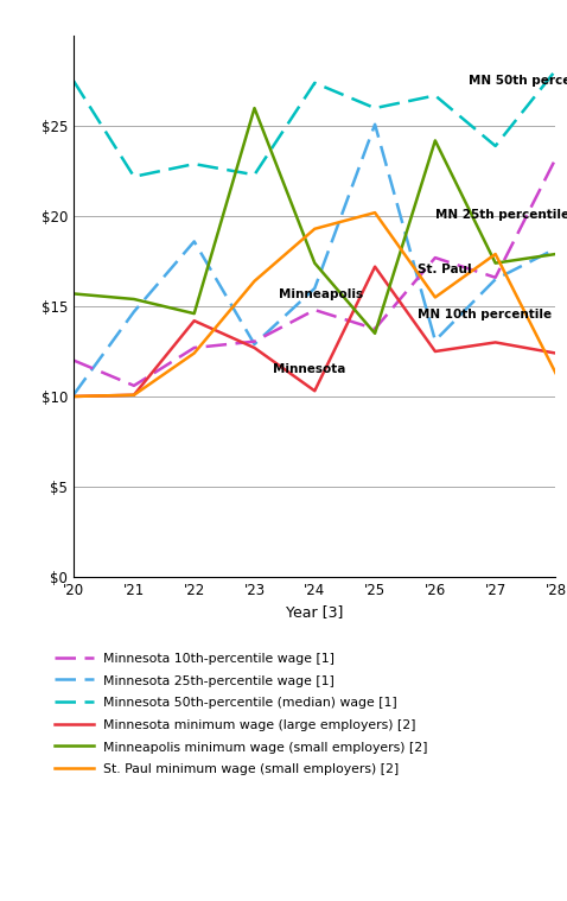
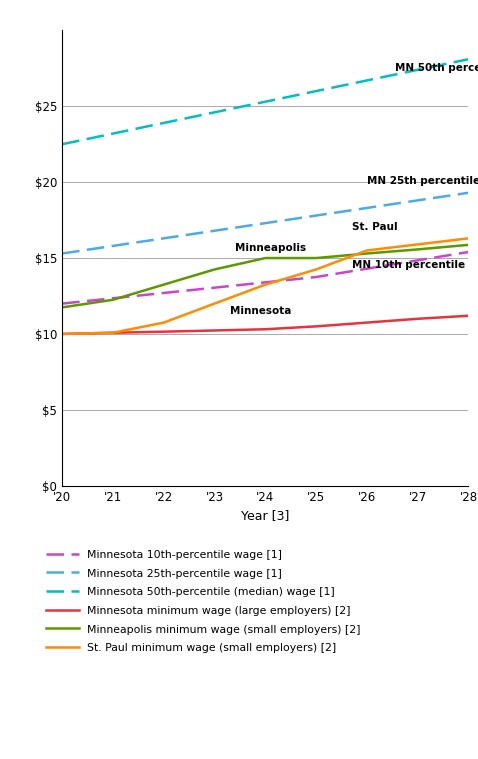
Minnesota 50th-percentile (median) wage [1]/'20: $27.5 -> $22.5
Minnesota 25th-percentile wage [1]/'20: $10.1 -> $15.3
Minneapolis minimum wage (small employers) [2]/'20: $15.7 -> $11.8
Minnesota 50th-percentile (median) wage [1]/'21: $22.2 -> $23.2
Minnesota 25th-percentile wage [1]/'21: $14.7 -> $15.8
Minnesota 10th-percentile wage [1]/'21: $10.6 -> $12.3
Minneapolis minimum wage (small employers) [2]/'21: $15.4 -> $12.2
Minnesota 50th-percentile (median) wage [1]/'22: $22.9 -> $23.9
Minnesota 25th-percentile wage [1]/'22: $18.6 -> $16.3
Minnesota minimum wage (large employers) [2]/'22: $14.2 -> $10.2
Minneapolis minimum wage (small employers) [2]/'22: $14.6 -> $13.2
St. Paul minimum wage (small employers) [2]/'22: $12.4 -> $10.8
Minnesota 50th-percentile (median) wage [1]/'23: $22.3 -> $24.6
Minnesota 25th-percentile wage [1]/'23: $12.9 -> $16.8
Minnesota minimum wage (large employers) [2]/'23: $12.7 -> $10.2
Minneapolis minimum wage (small employers) [2]/'23: $26.0 -> $14.2
St. Paul minimum wage (small employers) [2]/'23: $16.4 -> $12.0
Minnesota 50th-percentile (median) wage [1]/'24: $27.4 -> $25.3
Minnesota 25th-percentile wage [1]/'24: $16.0 -> $17.3
Minnesota 10th-percentile wage [1]/'24: $14.8 -> $13.4
Minneapolis minimum wage (small employers) [2]/'24: $17.4 -> $15.0
St. Paul minimum wage (small employers) [2]/'24: $19.3 -> $13.2
Minnesota 25th-percentile wage [1]/'25: $25.1 -> $17.8
Minnesota minimum wage (large employers) [2]/'25: $17.2 -> $10.5
Minneapolis minimum wage (small employers) [2]/'25: $13.5 -> $15.0
St. Paul minimum wage (small employers) [2]/'25: $20.2 -> $14.2
Minnesota 25th-percentile wage [1]/'26: $13.1 -> $18.3
Minnesota 10th-percentile wage [1]/'26: $17.7 -> $14.3
Minnesota minimum wage (large employers) [2]/'26: $12.5 -> $10.8
Minneapolis minimum wage (small employers) [2]/'26: $24.2 -> $15.3
Minnesota 50th-percentile (median) wage [1]/'27: $23.9 -> $27.4
Minnesota 25th-percentile wage [1]/'27: $16.5 -> $18.8
Minnesota 10th-percentile wage [1]/'27: $16.6 -> $14.8
Minnesota minimum wage (large employers) [2]/'27: $13.0 -> $11.0
Minneapolis minimum wage (small employers) [2]/'27: $17.4 -> $15.6
St. Paul minimum wage (small employers) [2]/'27: $17.9 -> $15.9
Minnesota 25th-percentile wage [1]/'28: $18.2 -> $19.3
Minnesota 10th-percentile wage [1]/'28: $23.2 -> $15.4
Minnesota minimum wage (large employers) [2]/'28: $12.4 -> $11.2
Minneapolis minimum wage (small employers) [2]/'28: $17.9 -> $15.9
St. Paul minimum wage (small employers) [2]/'28: $11.3 -> $16.3
